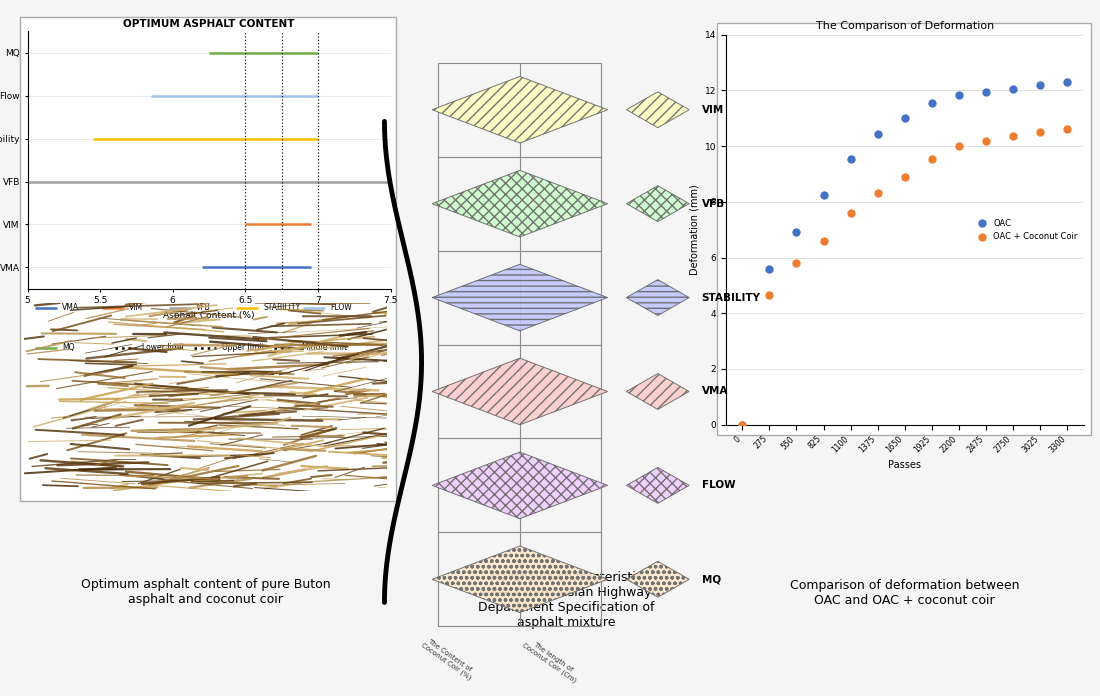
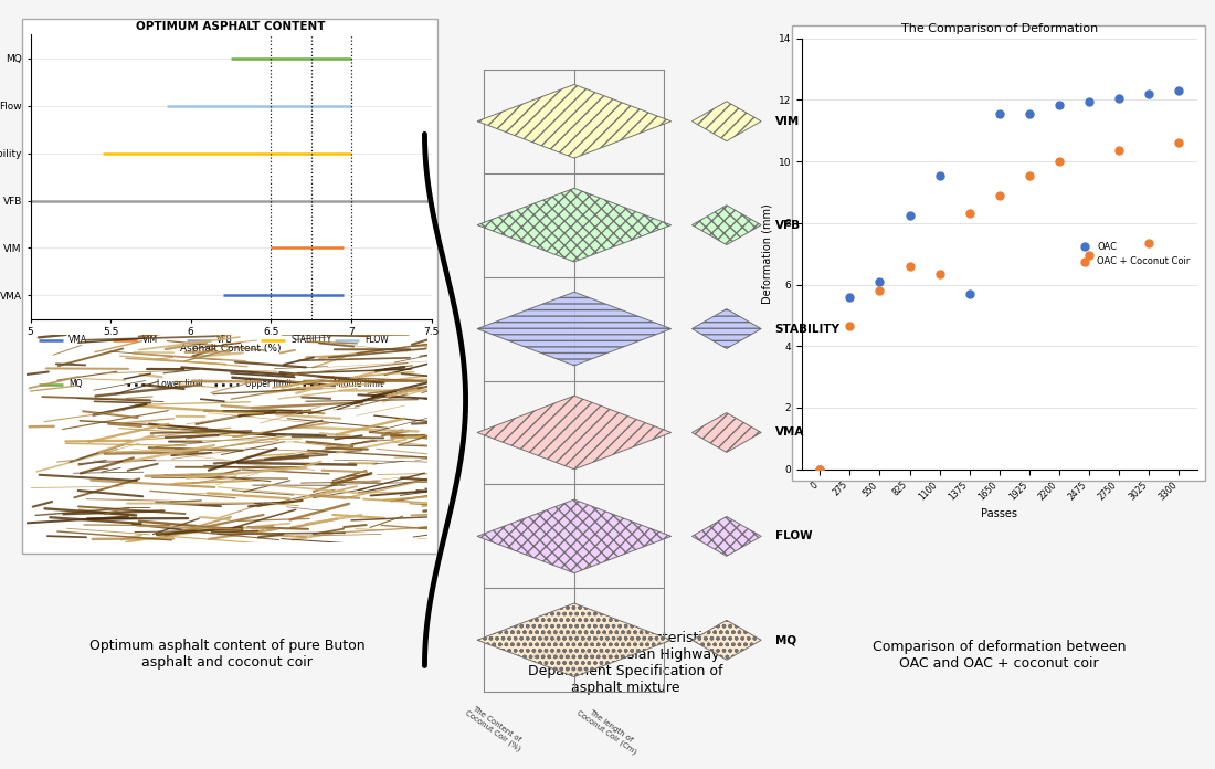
The Comparison of Deformation/OAC/550: 6.90 -> 6.10
The Comparison of Deformation/OAC + Coconut Coir/1100: 7.60 -> 6.35
The Comparison of Deformation/OAC/1375: 10.45 -> 5.70
The Comparison of Deformation/OAC/1650: 11.00 -> 11.55
The Comparison of Deformation/OAC + Coconut Coir/2475: 10.20 -> 6.95
The Comparison of Deformation/OAC + Coconut Coir/3025: 10.50 -> 7.35
